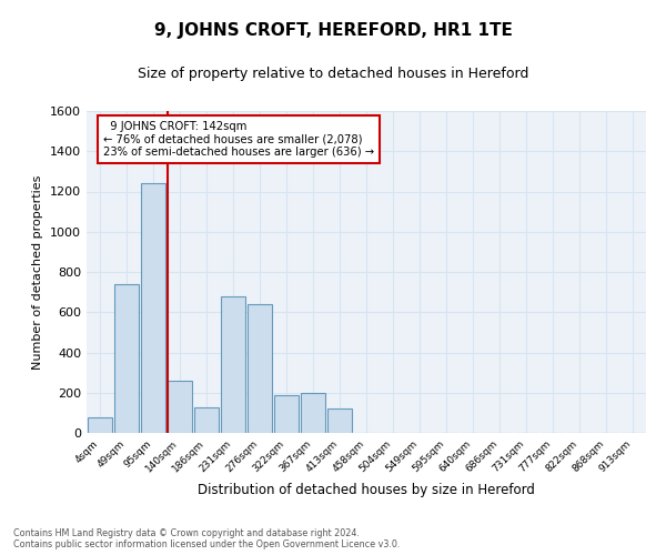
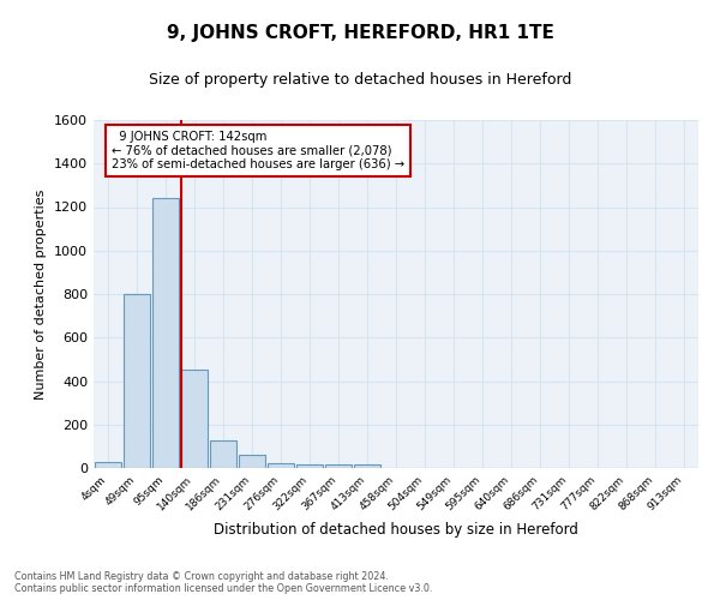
4sqm: 80 -> 20
49sqm: 740 -> 800
140sqm: 260 -> 460
231sqm: 680 -> 60
276sqm: 640 -> 20
322sqm: 190 -> 20
367sqm: 200 -> 20
413sqm: 120 -> 20
